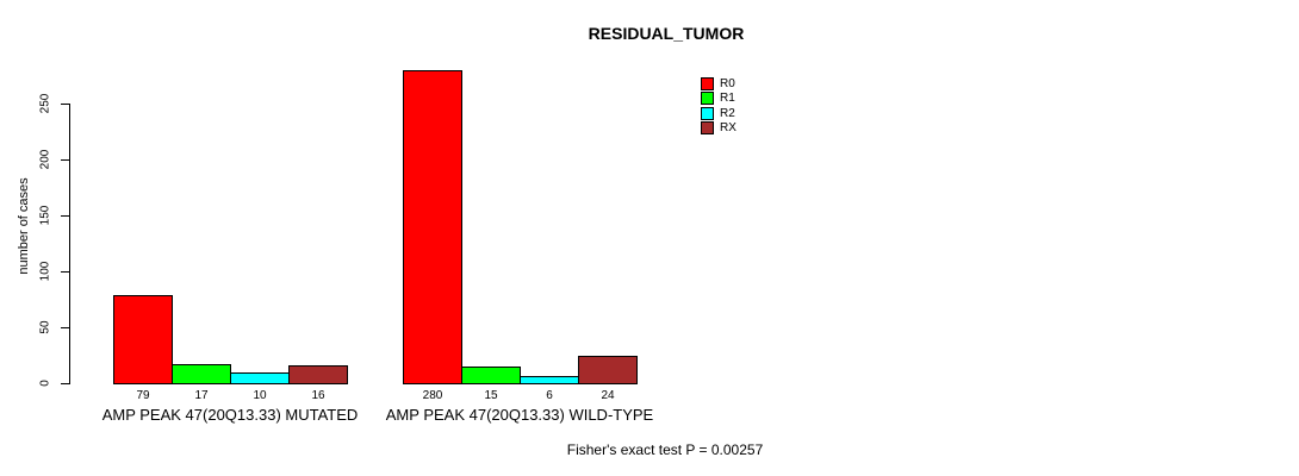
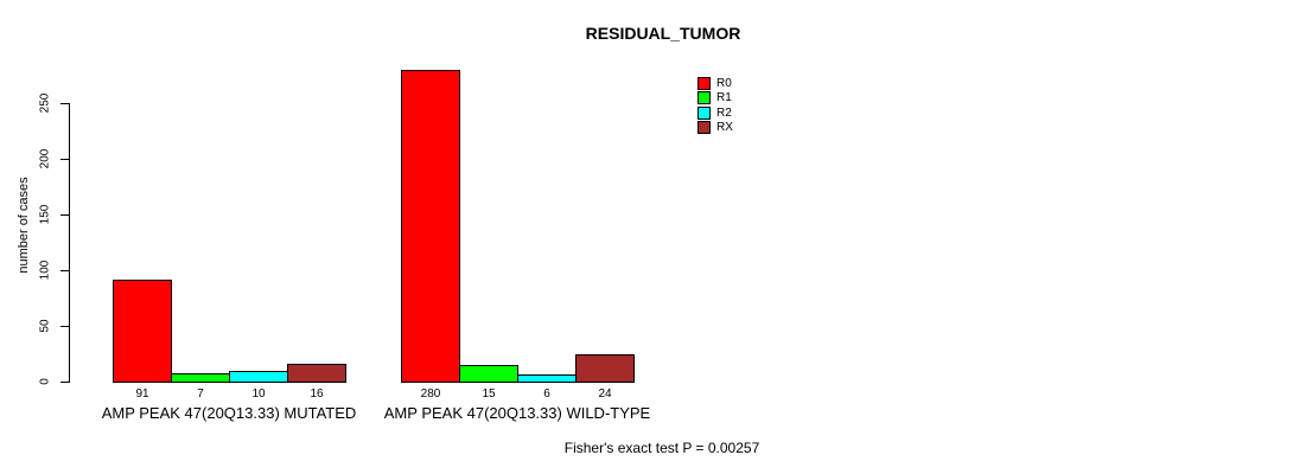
R0/AMP PEAK 47(20Q13.33) MUTATED: 79 -> 91
R1/AMP PEAK 47(20Q13.33) MUTATED: 17 -> 7
